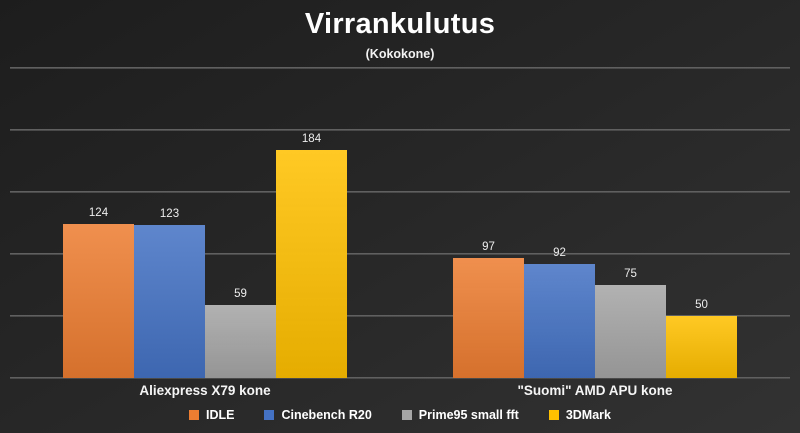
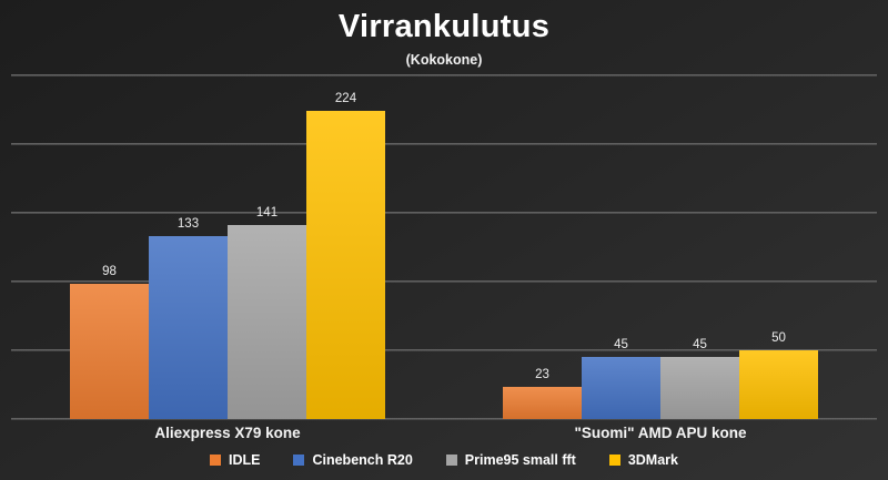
IDLE/Aliexpress X79 kone: 124 -> 98
Cinebench R20/Aliexpress X79 kone: 123 -> 133
Prime95 small fft/Aliexpress X79 kone: 59 -> 141
3DMark/Aliexpress X79 kone: 184 -> 224
IDLE/"Suomi" AMD APU kone: 97 -> 23
Cinebench R20/"Suomi" AMD APU kone: 92 -> 45
Prime95 small fft/"Suomi" AMD APU kone: 75 -> 45
